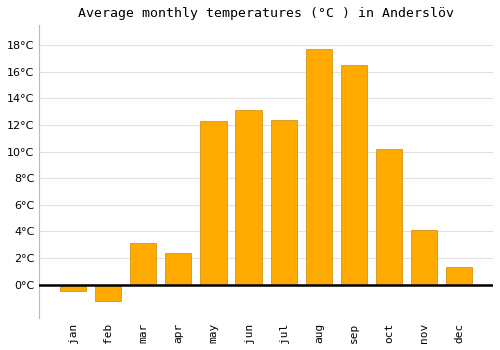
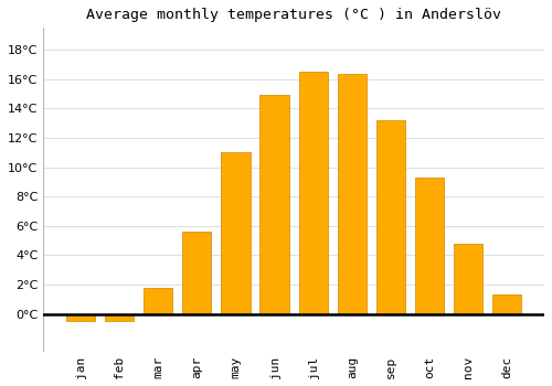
feb: -1.2°C -> -0.5°C
mar: 3.1°C -> 1.8°C
apr: 2.4°C -> 5.6°C
may: 12.3°C -> 11.0°C
jun: 13.1°C -> 14.9°C
jul: 12.4°C -> 16.5°C
aug: 17.7°C -> 16.4°C
sep: 16.5°C -> 13.2°C
oct: 10.2°C -> 9.3°C
nov: 4.1°C -> 4.8°C
